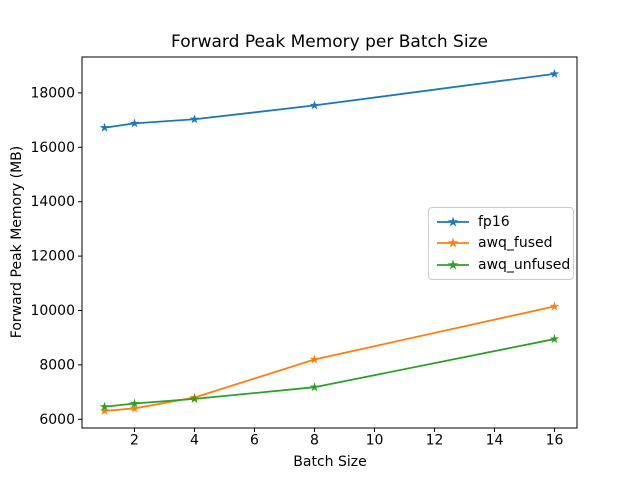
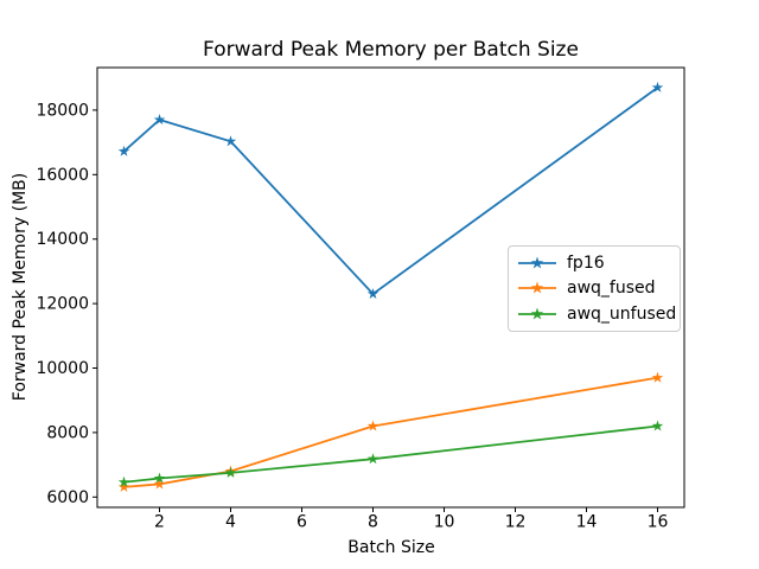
fp16/2: 16900 -> 17700
fp16/8: 17500 -> 12300
awq_fused/16: 10200 -> 9700
awq_unfused/16: 9000 -> 8200
